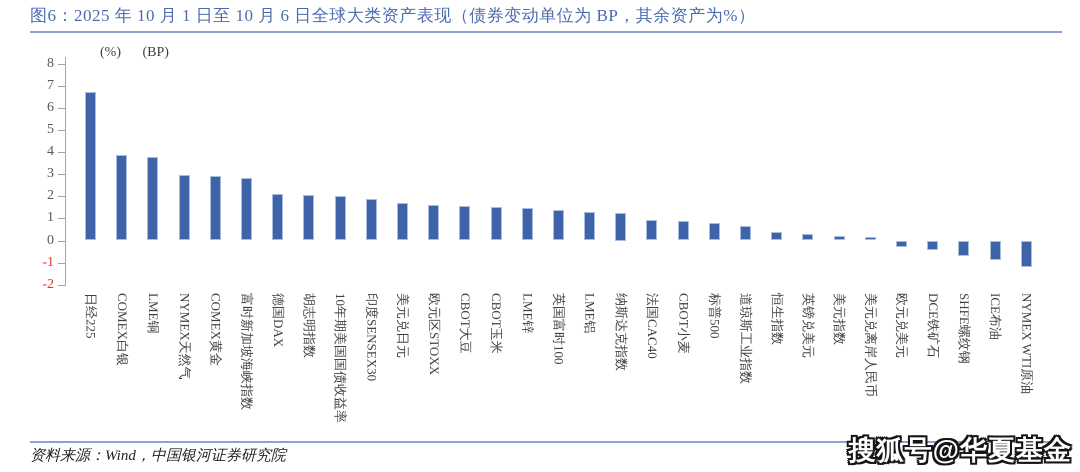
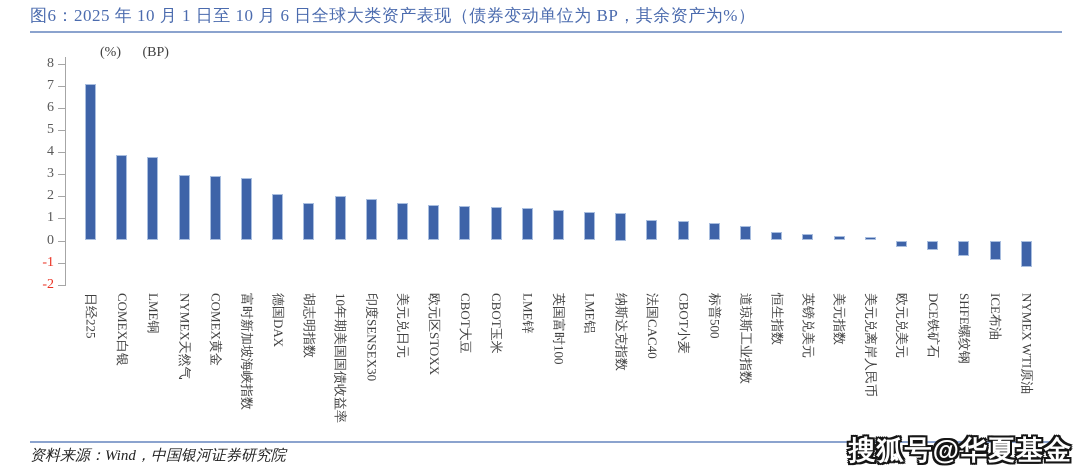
日经225: 6.7 -> 7.1
胡志明指数: 2.0 -> 1.7
